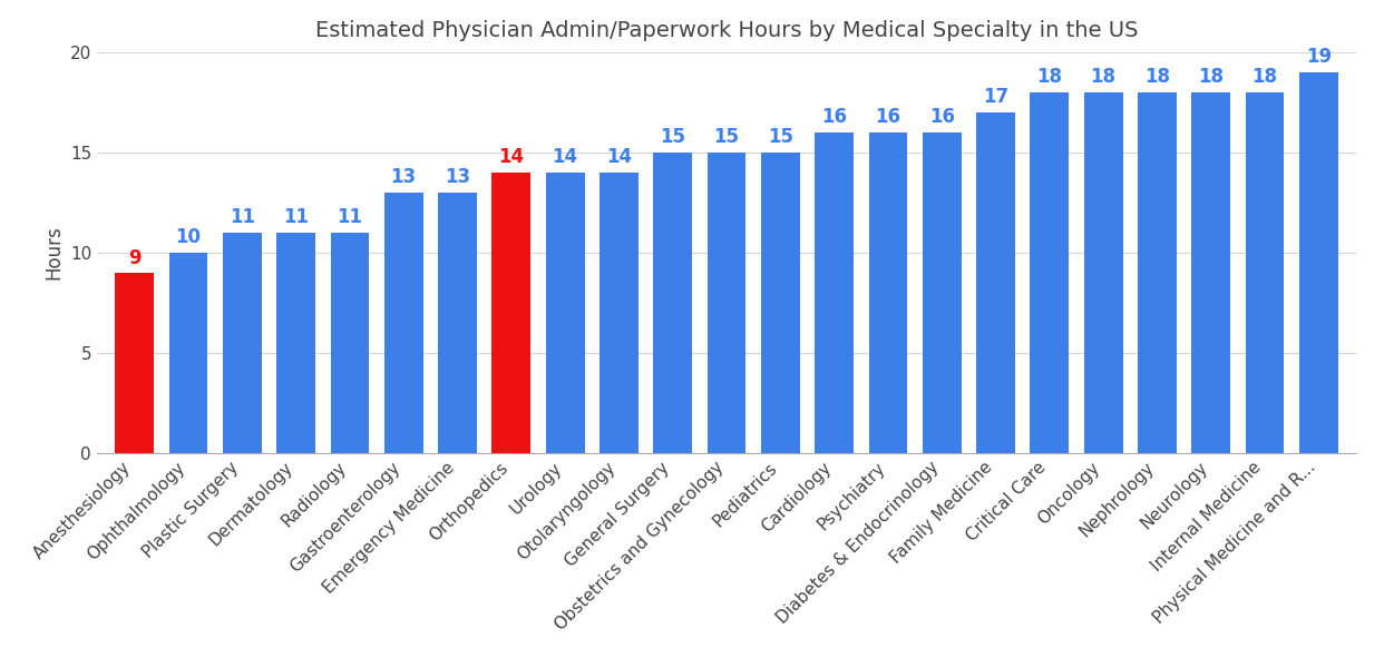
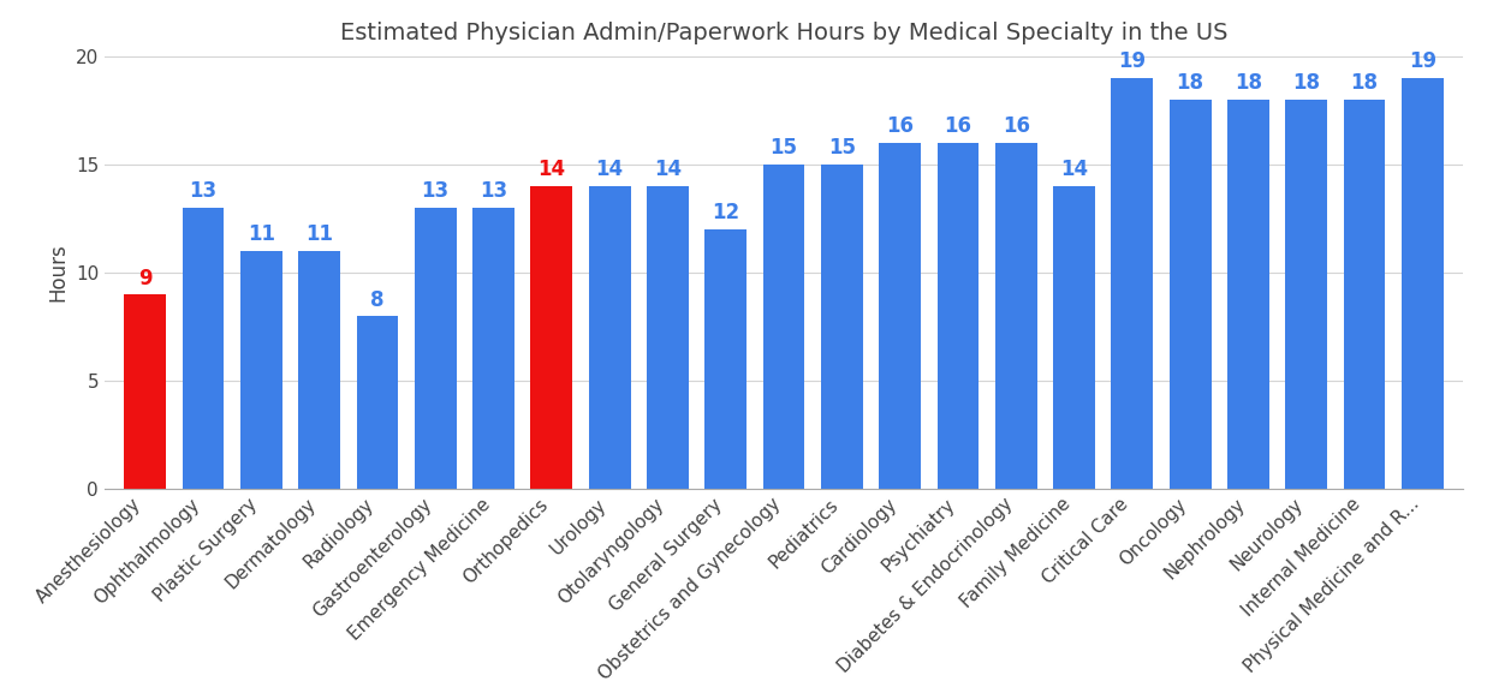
Ophthalmology: 10 -> 13
Radiology: 11 -> 8
General Surgery: 15 -> 12
Family Medicine: 17 -> 14
Critical Care: 18 -> 19
